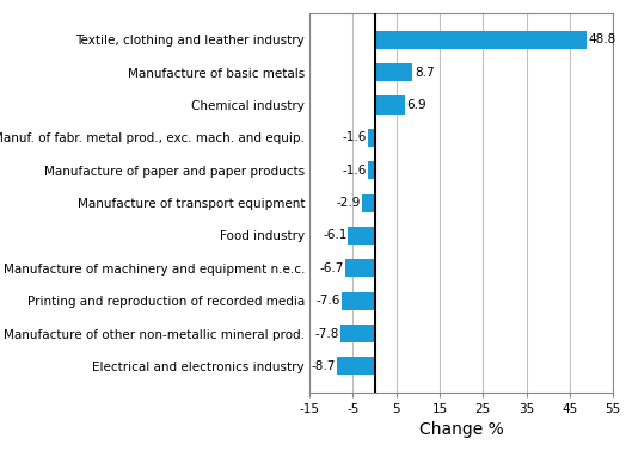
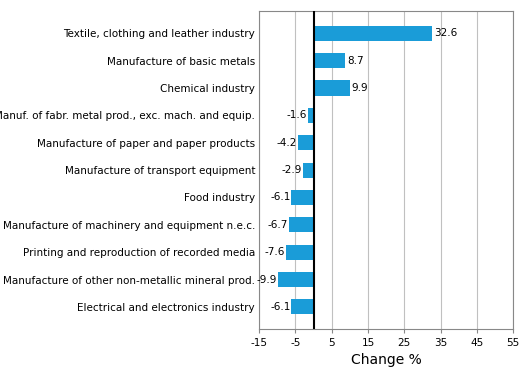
Textile, clothing and leather industry: 48.8 -> 32.6
Chemical industry: 6.9 -> 9.9
Manufacture of paper and paper products: -1.6 -> -4.2
Manufacture of other non-metallic mineral prod.: -7.8 -> -9.9
Electrical and electronics industry: -8.7 -> -6.1
